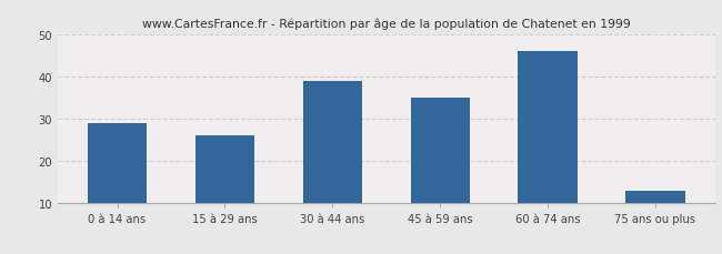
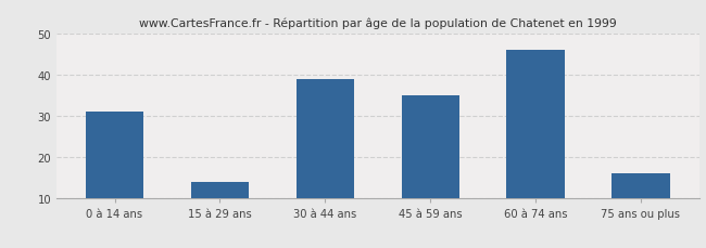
0 à 14 ans: 29 -> 31
15 à 29 ans: 26 -> 14
75 ans ou plus: 13 -> 16
